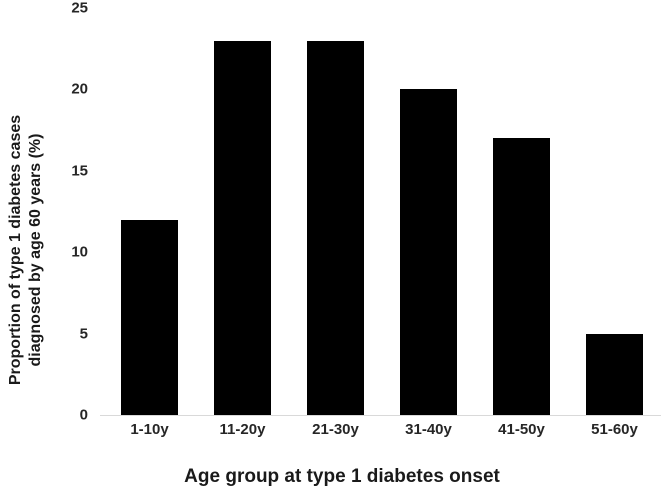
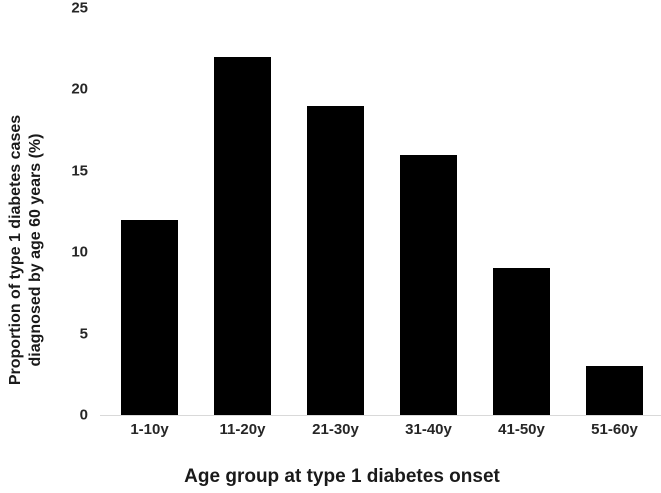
11-20y: 23 -> 22
21-30y: 23 -> 19
31-40y: 20 -> 16
41-50y: 17 -> 9
51-60y: 5 -> 3
